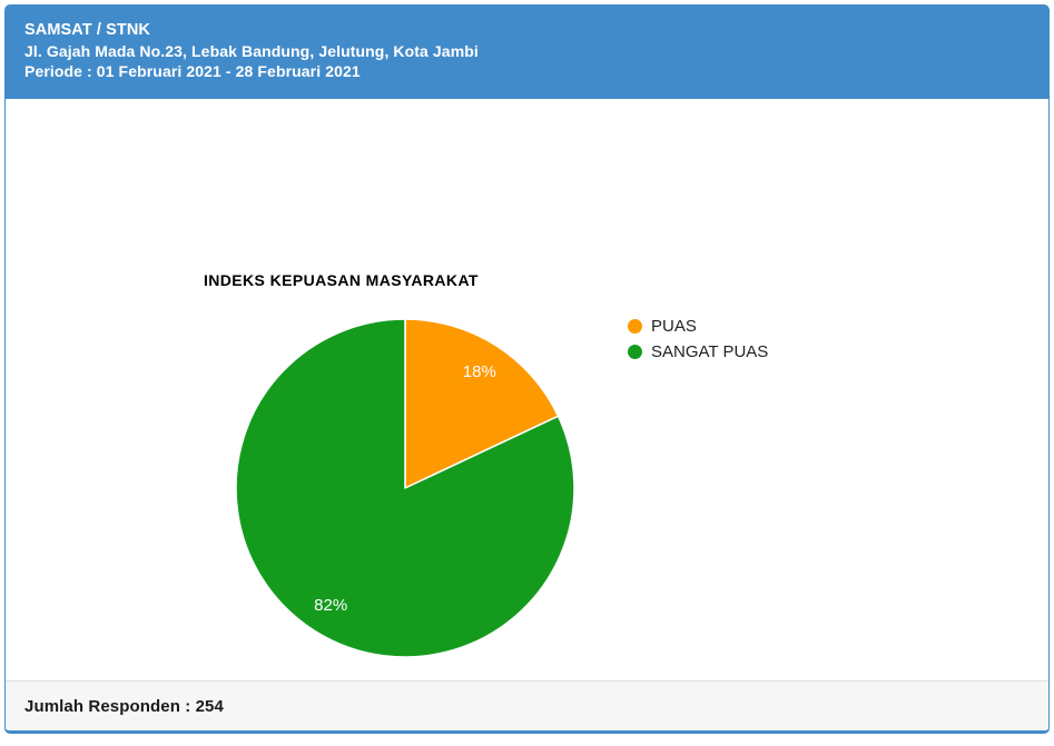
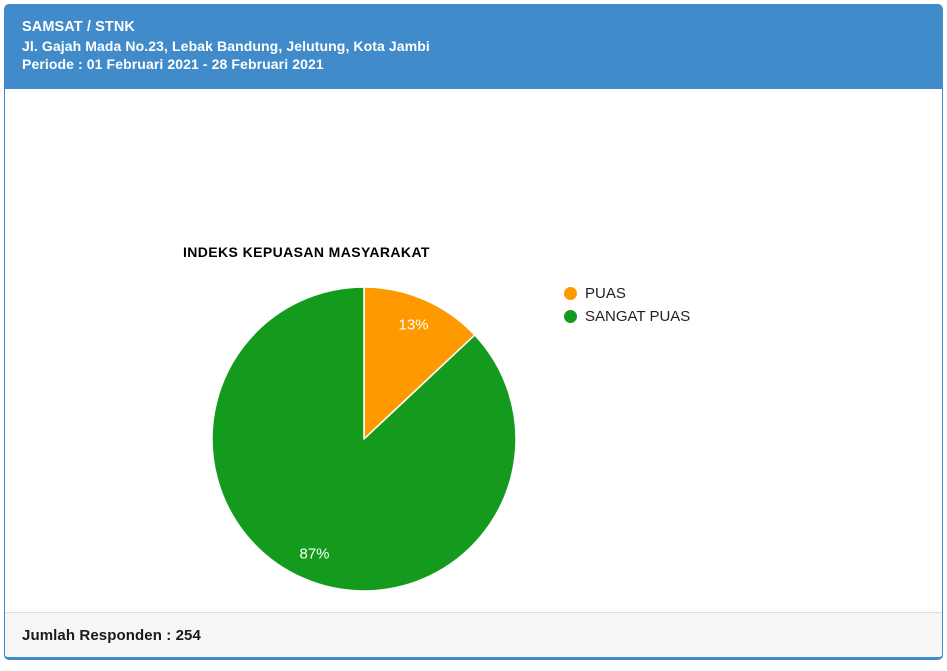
PUAS: 18% -> 13%
SANGAT PUAS: 82% -> 87%
